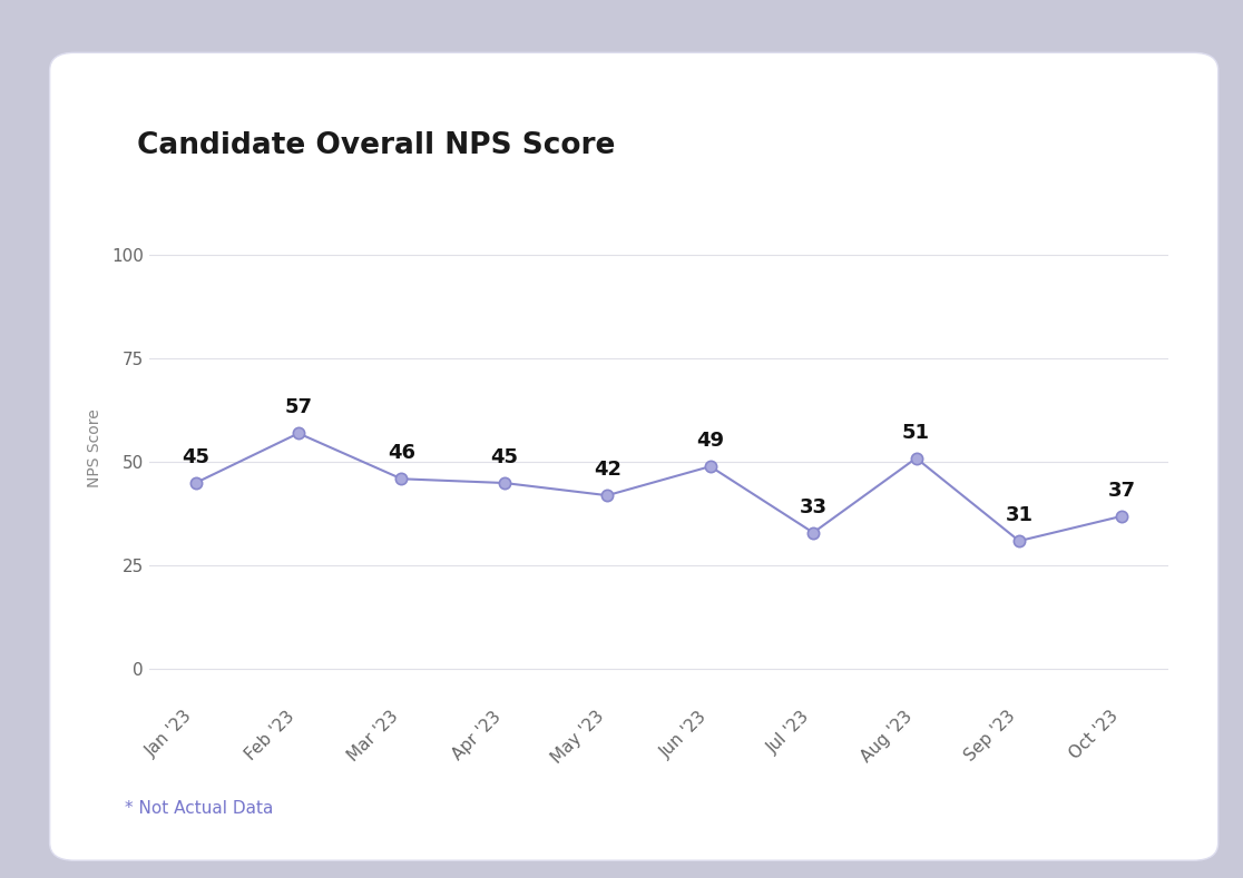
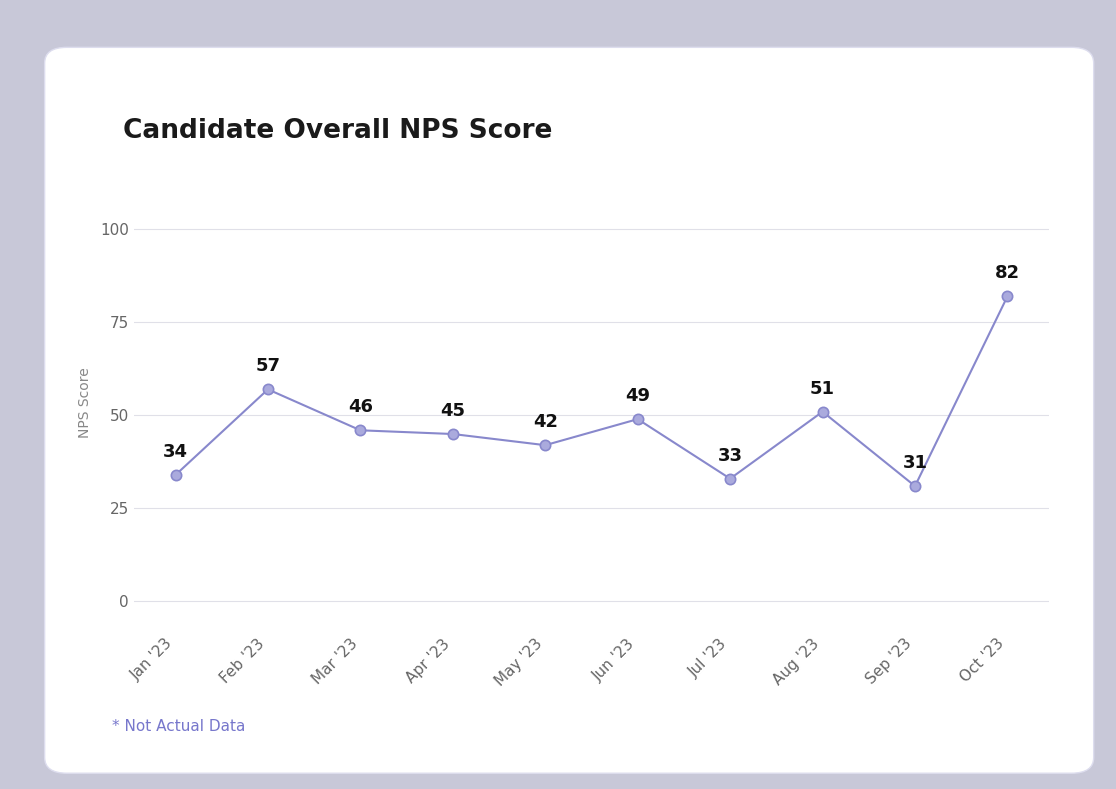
Jan '23: 45 -> 34
Oct '23: 37 -> 82
